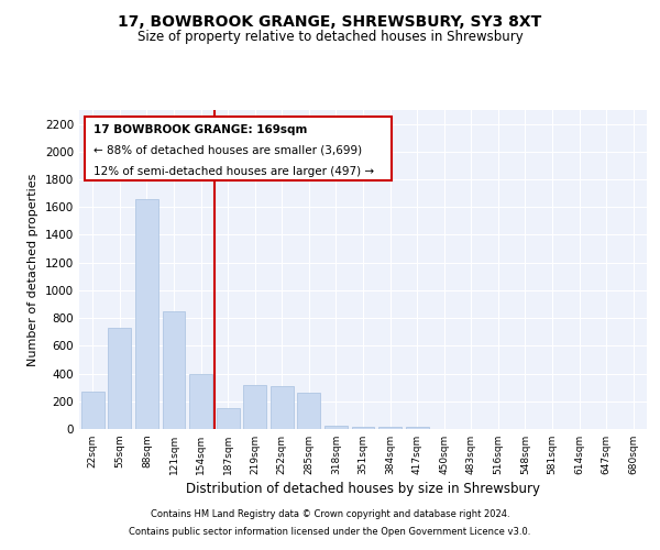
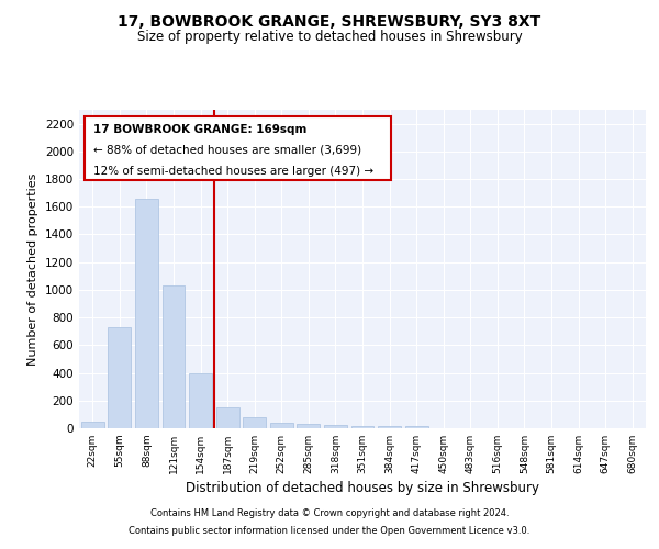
22sqm: 270 -> 50
121sqm: 850 -> 1030
219sqm: 320 -> 80
252sqm: 310 -> 40
285sqm: 260 -> 30
